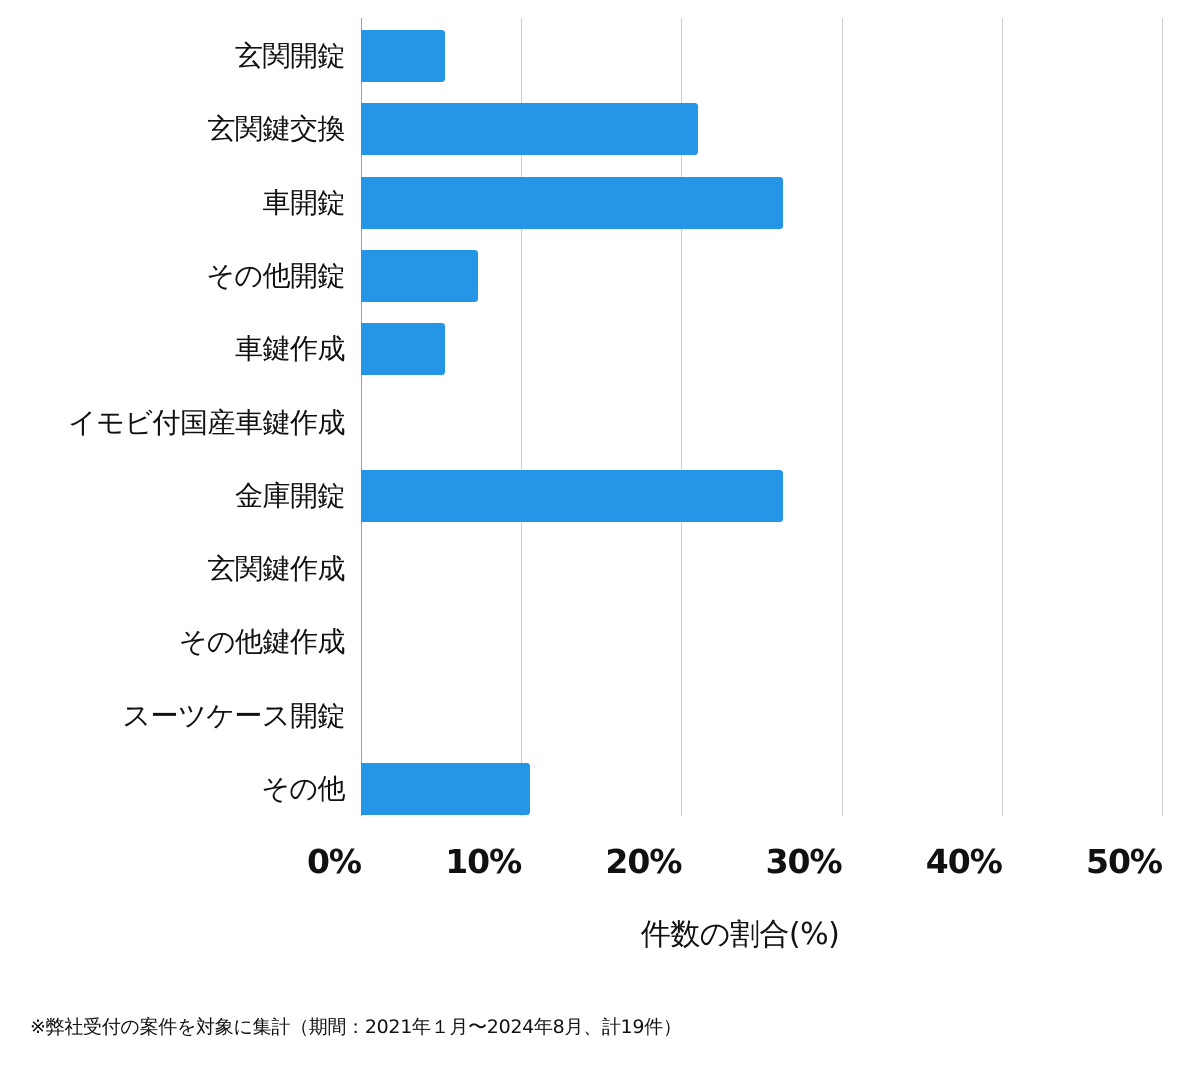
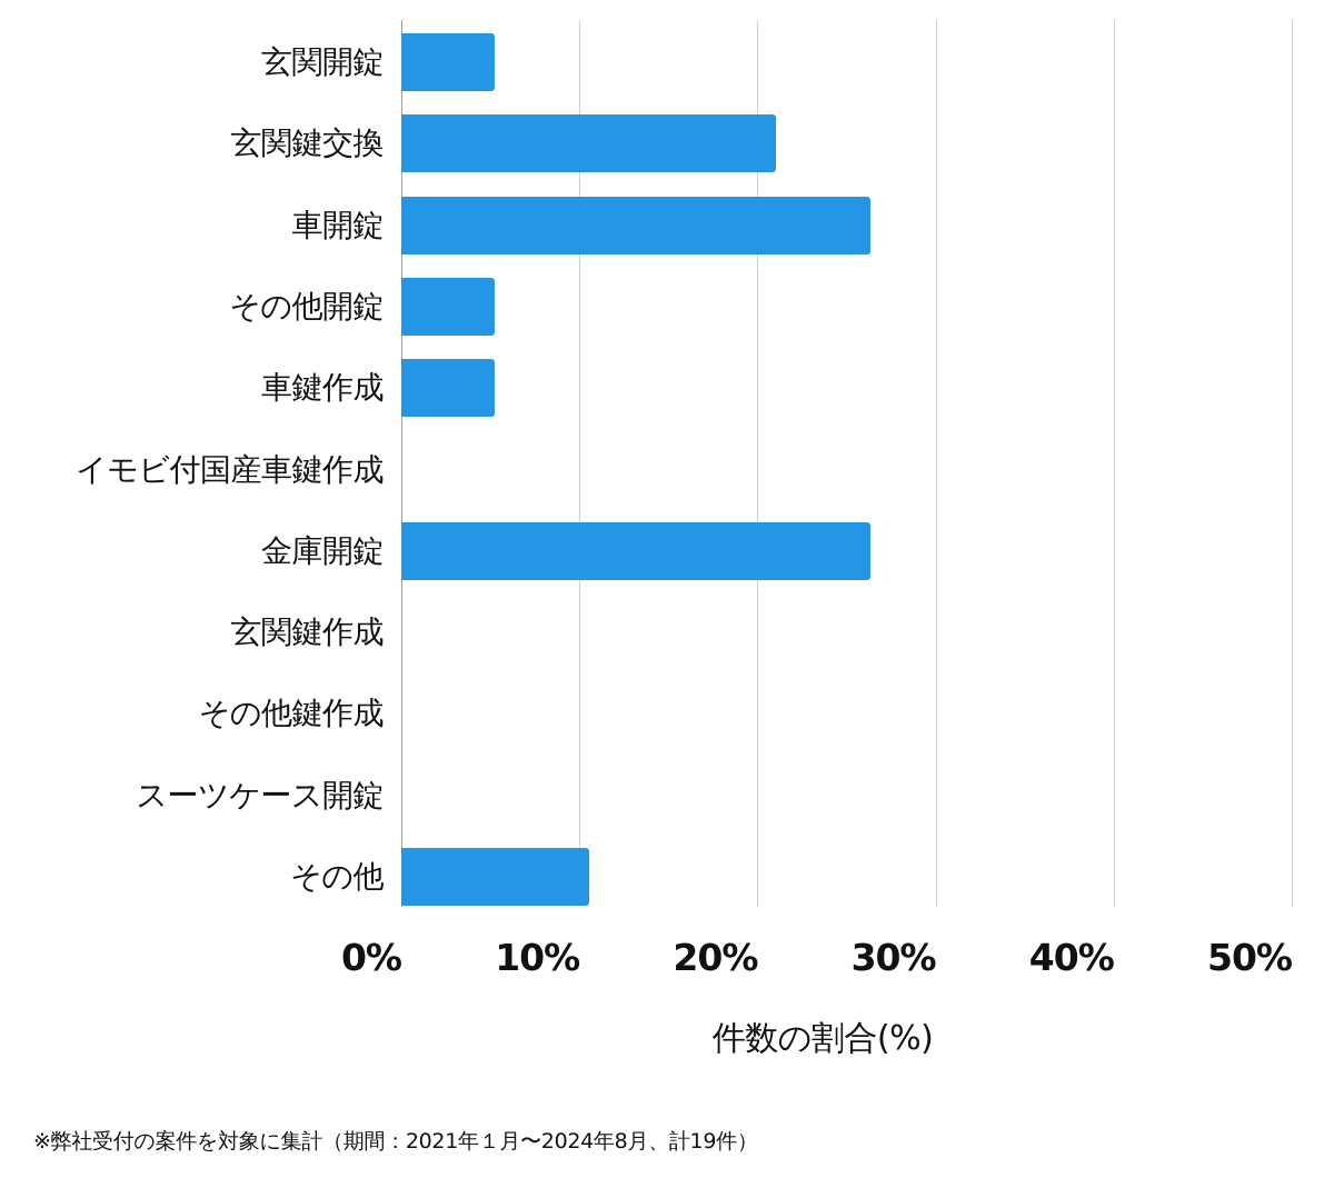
その他開錠: 7.3% -> 5.3%
